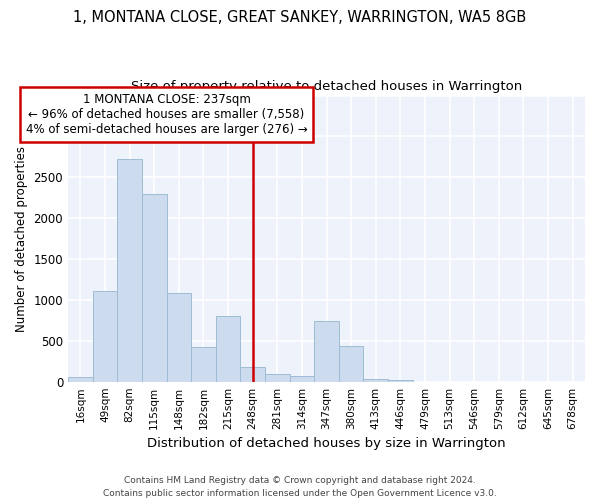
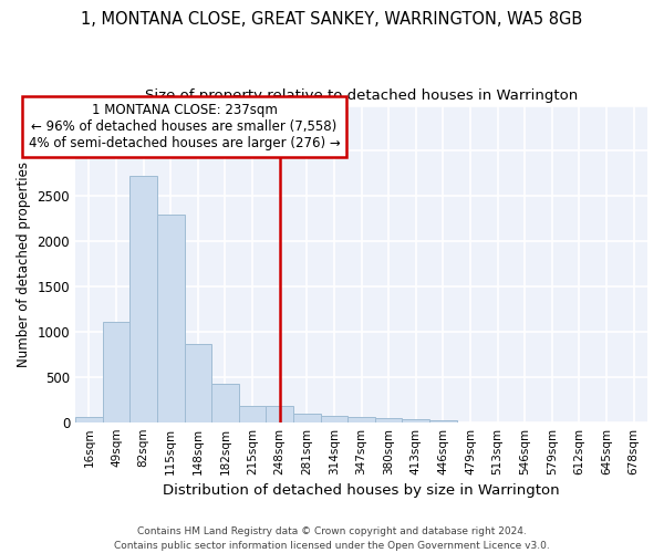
148sqm: 1080 -> 870
215sqm: 800 -> 180
347sqm: 740 -> 60
380sqm: 440 -> 40
